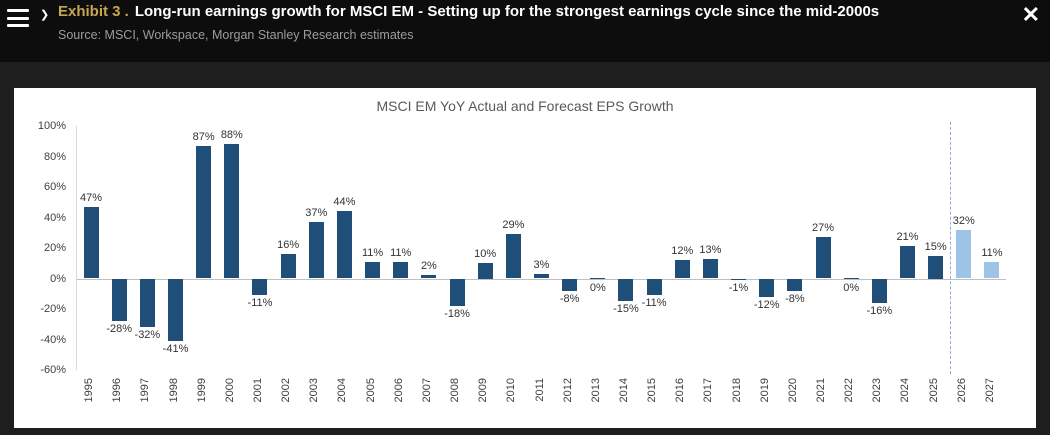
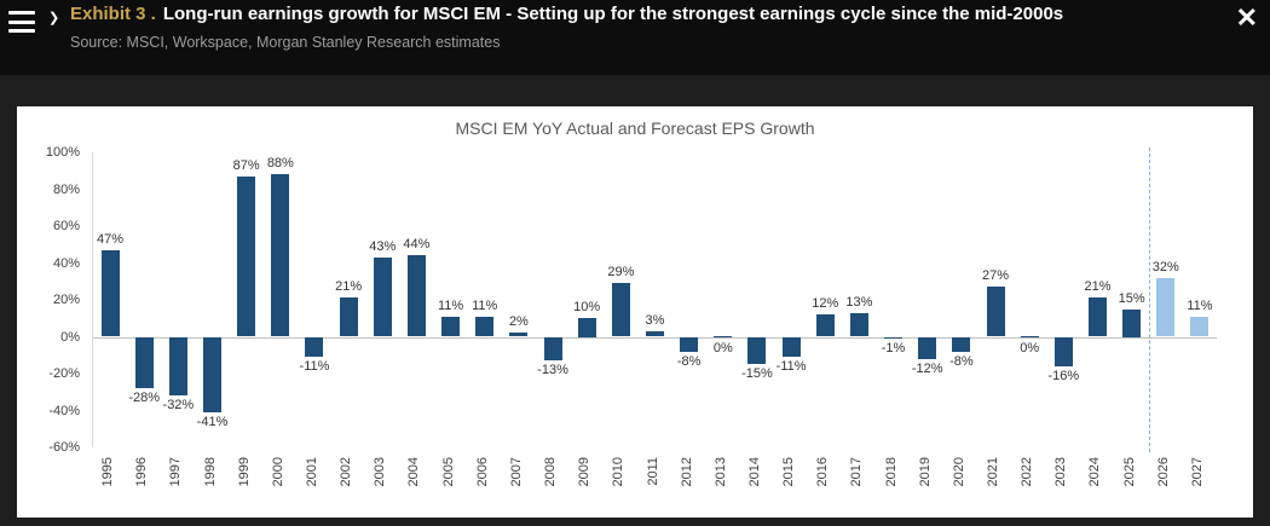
2002: 16% -> 21%
2003: 37% -> 43%
2008: -18% -> -13%
